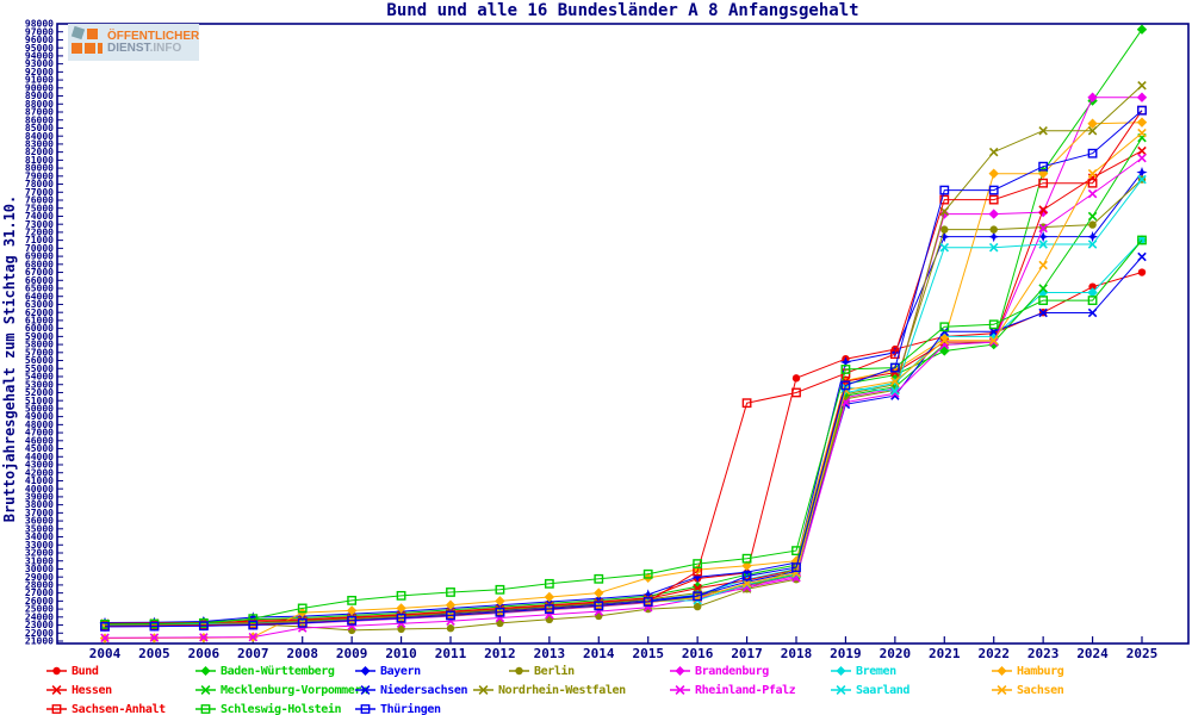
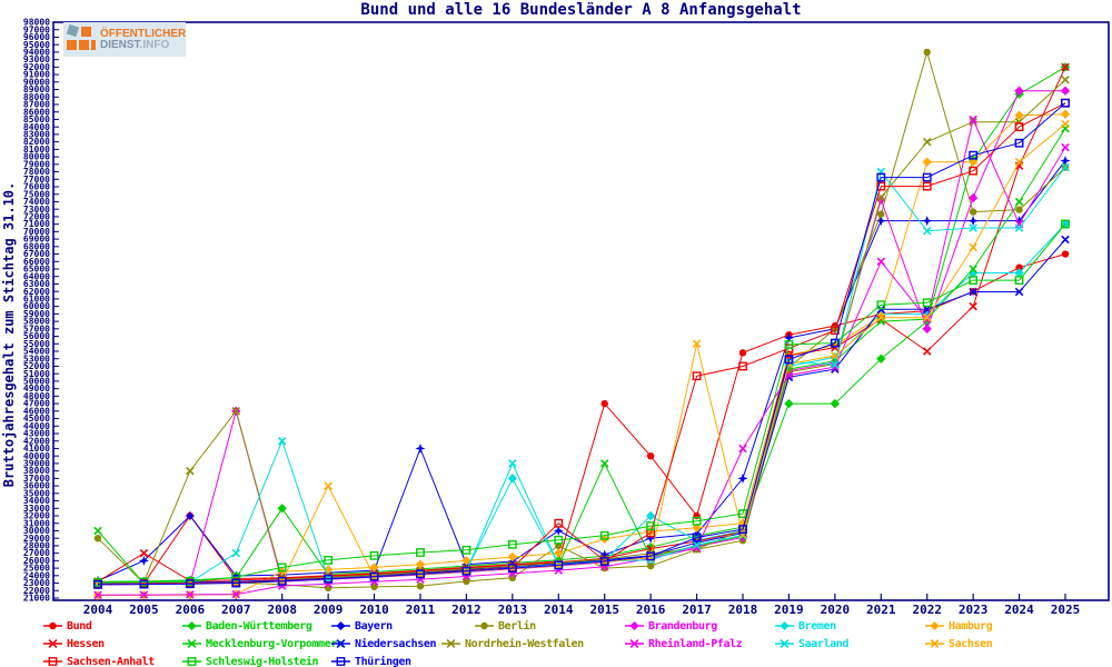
Berlin/2004: 23000 -> 29000
Mecklenburg-Vorpommern/2004: 23000 -> 30000
Bayern/2005: 23000 -> 26000
Hessen/2005: 23000 -> 27000
Bund/2006: 23000 -> 32000
Bayern/2006: 23000 -> 32000
Nordrhein-Westfalen/2006: 23000 -> 38000
Brandenburg/2007: 23000 -> 46000
Nordrhein-Westfalen/2007: 23000 -> 46000
Saarland/2007: 23000 -> 27000
Baden-Württemberg/2008: 24000 -> 33000
Saarland/2008: 23000 -> 42000
Sachsen/2009: 24000 -> 36000
Bayern/2011: 25000 -> 41000
Bremen/2013: 25000 -> 37000
Saarland/2013: 25000 -> 39000
Bayern/2014: 26000 -> 30000
Berlin/2014: 24000 -> 28000
Sachsen-Anhalt/2014: 25000 -> 31000
Bund/2015: 26000 -> 47000
Mecklenburg-Vorpommern/2015: 26000 -> 39000
Bund/2016: 29000 -> 40000
Bremen/2016: 27000 -> 32000
Bund/2017: 30000 -> 32000
Sachsen/2017: 28000 -> 55000
Bayern/2018: 31000 -> 37000
Rheinland-Pfalz/2018: 29000 -> 41000
Baden-Württemberg/2019: 53000 -> 47000
Baden-Württemberg/2020: 54000 -> 47000
Berlin/2020: 53000 -> 57000
Baden-Württemberg/2021: 57000 -> 53000
Rheinland-Pfalz/2021: 58000 -> 66000
Saarland/2021: 70000 -> 78000
Berlin/2022: 72000 -> 94000
Brandenburg/2022: 74000 -> 57000
Hessen/2022: 58000 -> 54000
Hessen/2023: 75000 -> 60000
Rheinland-Pfalz/2023: 72000 -> 85000
Rheinland-Pfalz/2024: 77000 -> 71000
Sachsen-Anhalt/2024: 78000 -> 84000
Baden-Württemberg/2025: 97000 -> 92000
Hessen/2025: 82000 -> 92000
